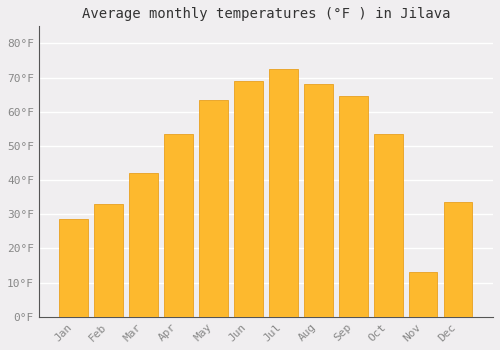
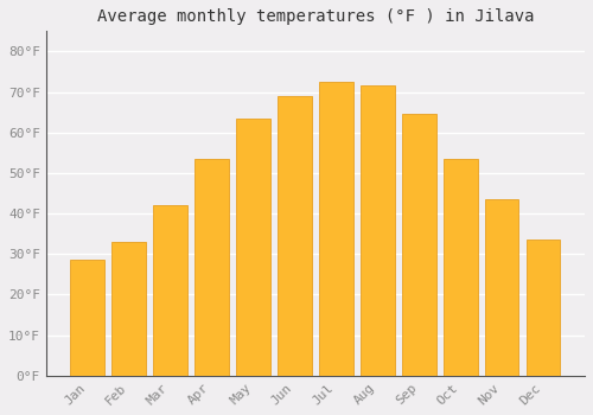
Aug: 68.0°F -> 71.5°F
Nov: 13.0°F -> 43.5°F
